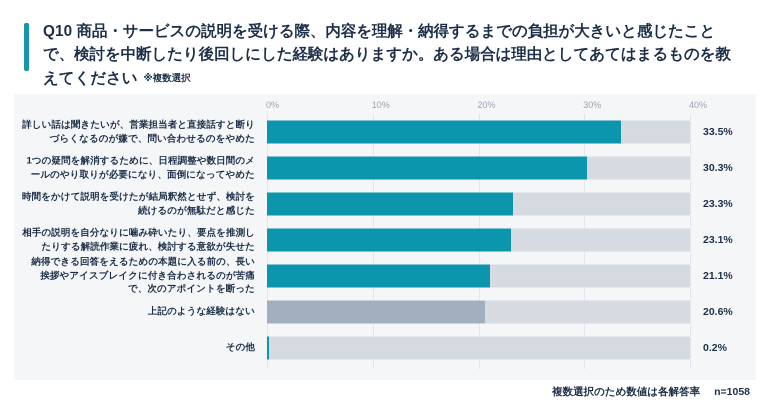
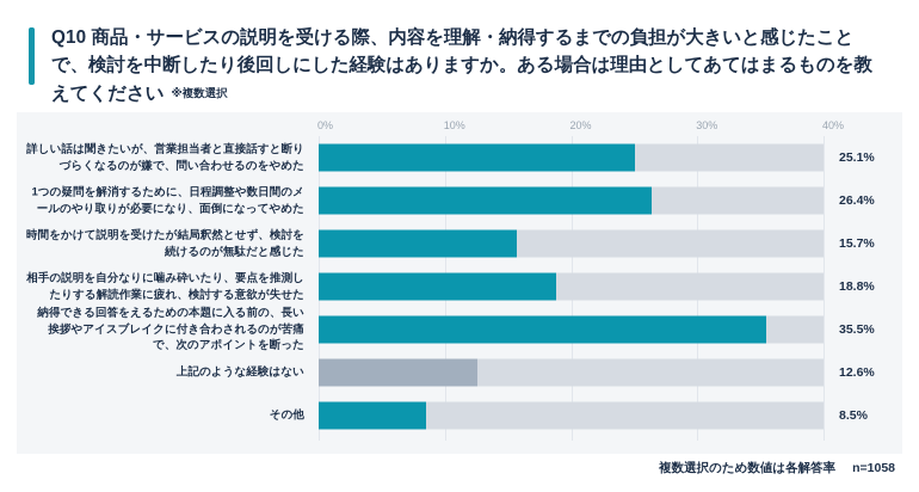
詳しい話は聞きたいが、営業担当者と直接話すと断りづらくなるのが嫌で、問い合わせるのをやめた: 33.5% -> 25.1%
1つの疑問を解消するために、日程調整や数日間のメールのやり取りが必要になり、面倒になってやめた: 30.3% -> 26.4%
時間をかけて説明を受けたが結局釈然とせず、検討を続けるのが無駄だと感じた: 23.3% -> 15.7%
相手の説明を自分なりに噛み砕いたり、要点を推測したりする解読作業に疲れ、検討する意欲が失せた: 23.1% -> 18.8%
納得できる回答をえるための本題に入る前の、長い挨拶やアイスブレイクに付き合わされるのが苦痛で、次のアポイントを断った: 21.1% -> 35.5%
上記のような経験はない: 20.6% -> 12.6%
その他: 0.2% -> 8.5%
